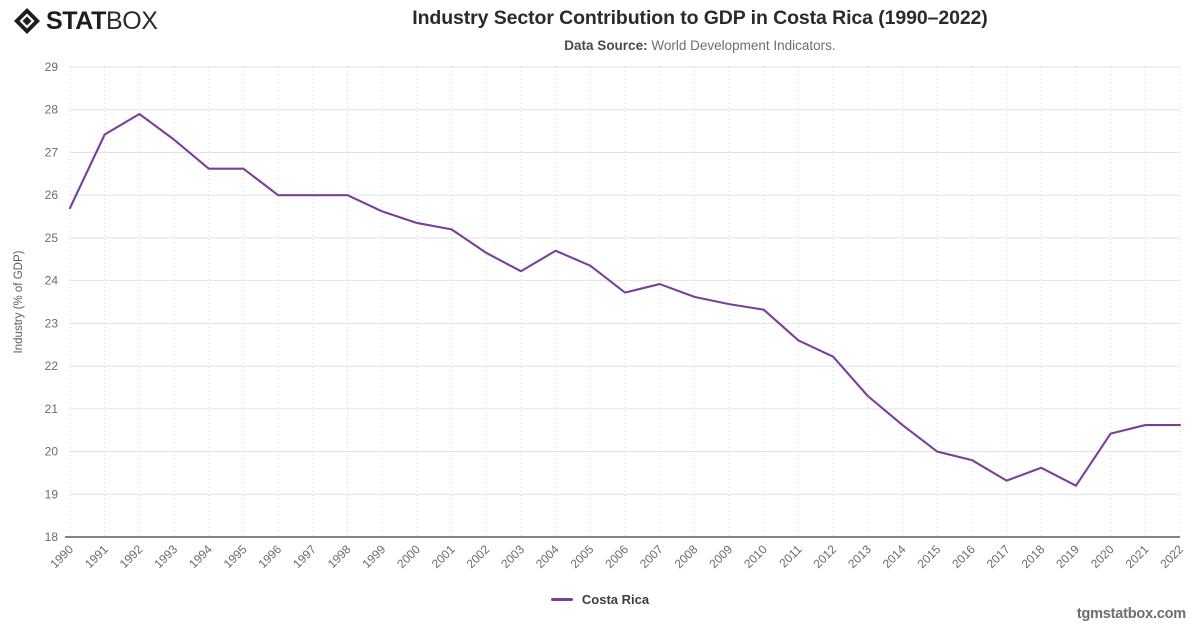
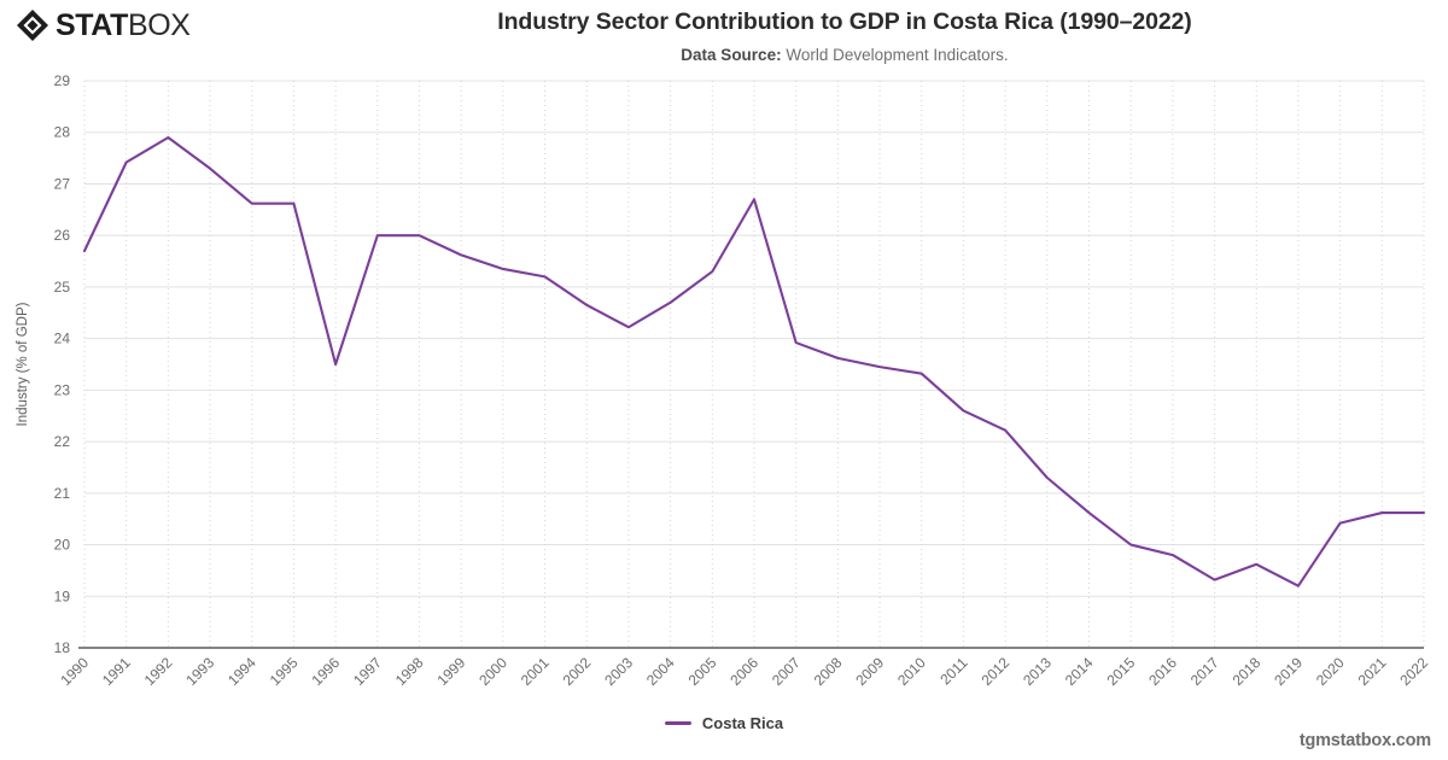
1996: 26.0 -> 23.5
2005: 24.4 -> 25.3
2006: 23.7 -> 26.7
